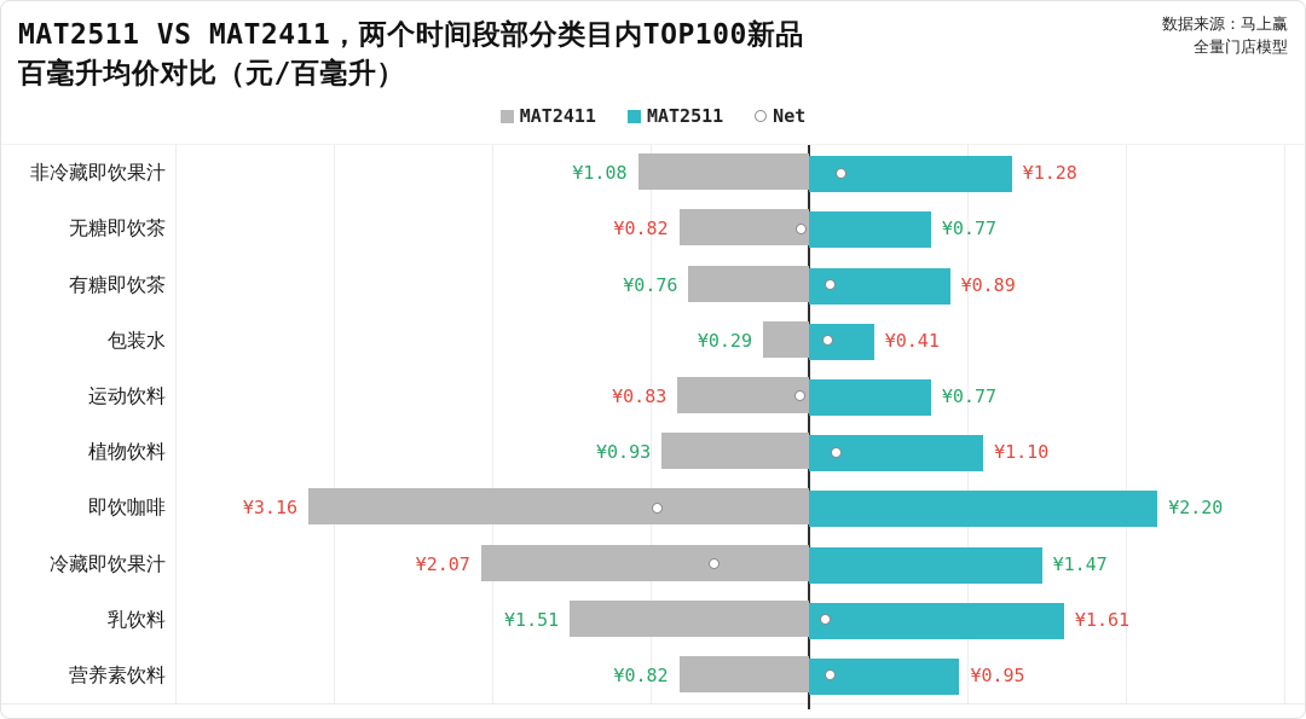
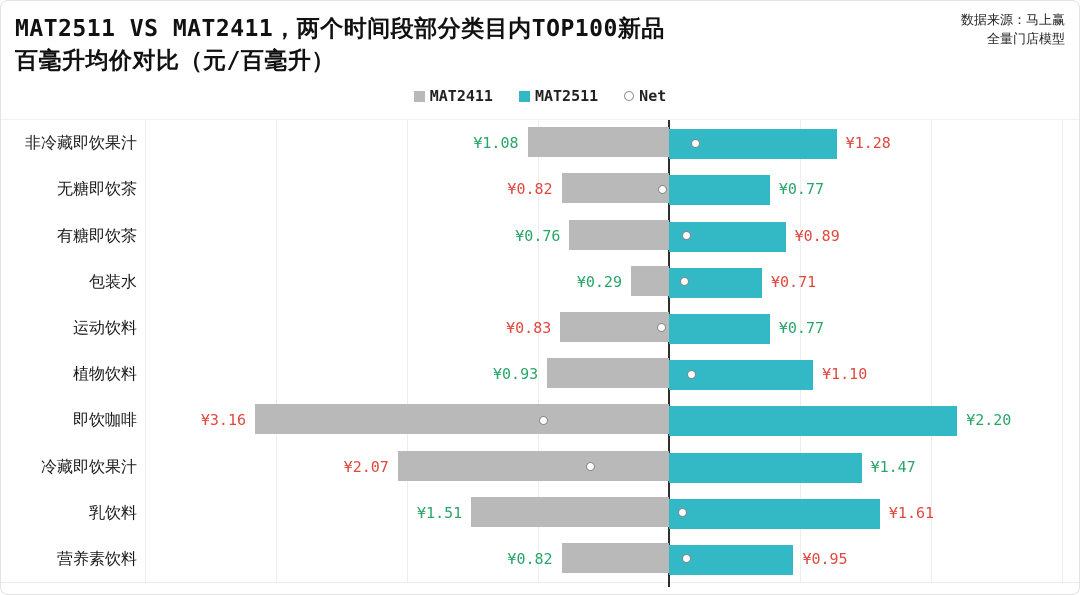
MAT2511/包装水: ¥0.41 -> ¥0.71
